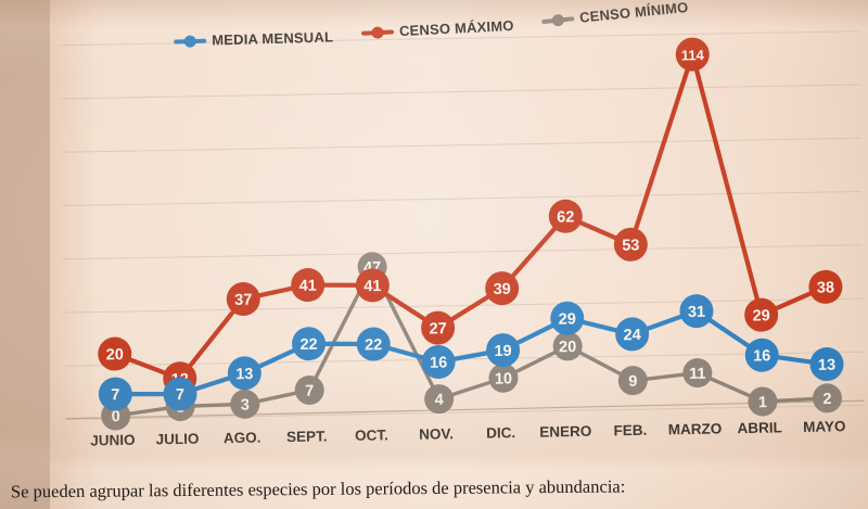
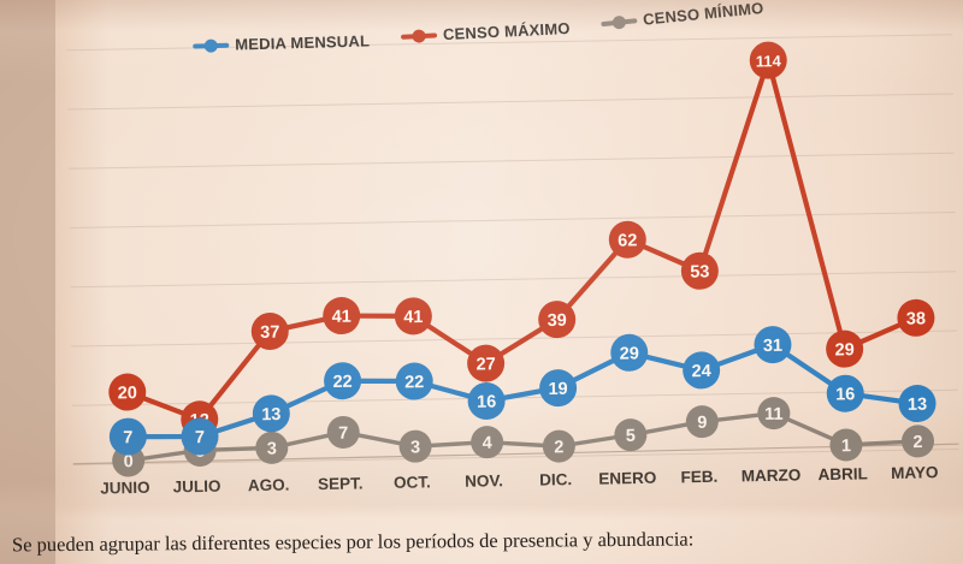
CENSO MÍNIMO/OCT.: 47 -> 3
CENSO MÍNIMO/DIC.: 10 -> 2
CENSO MÍNIMO/ENERO: 20 -> 5
